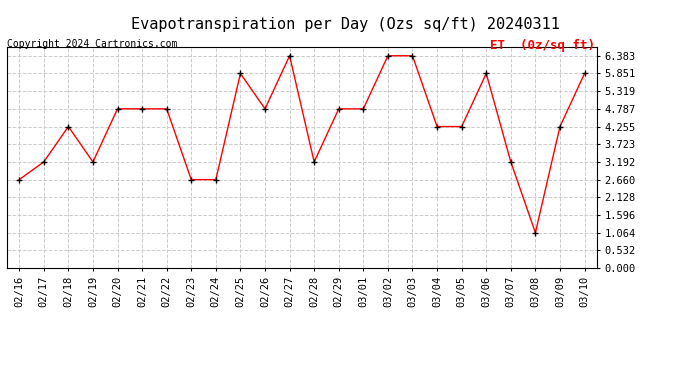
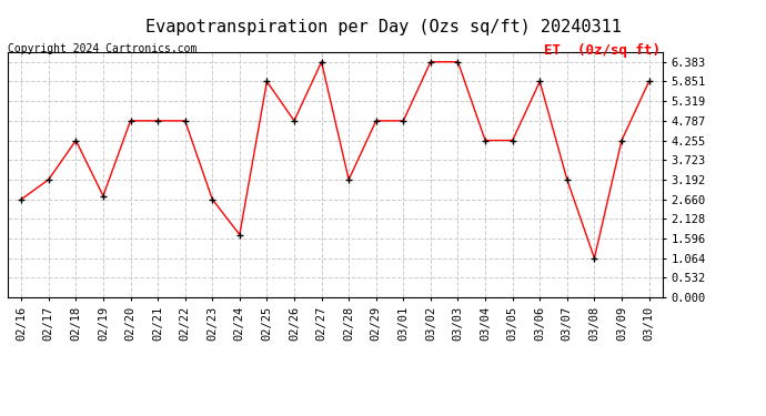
02/19: 3.19 -> 2.75
02/24: 2.66 -> 1.70
